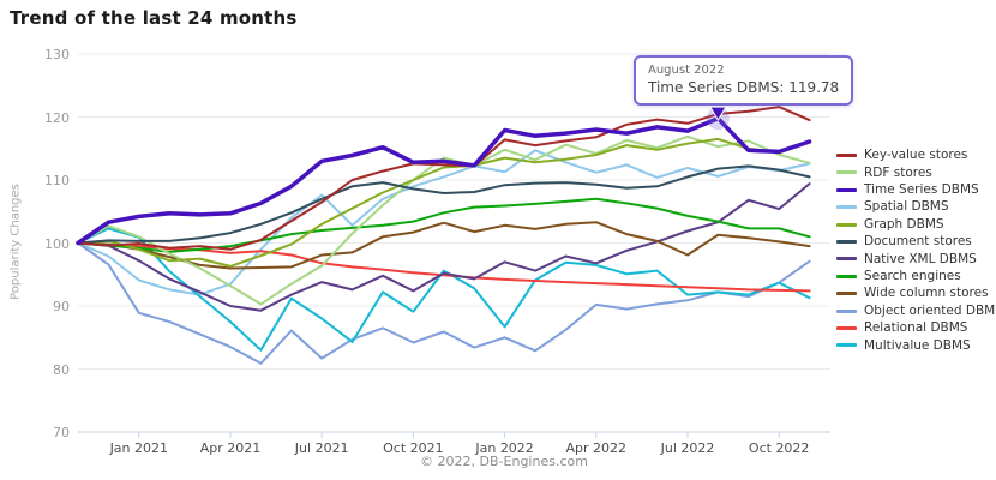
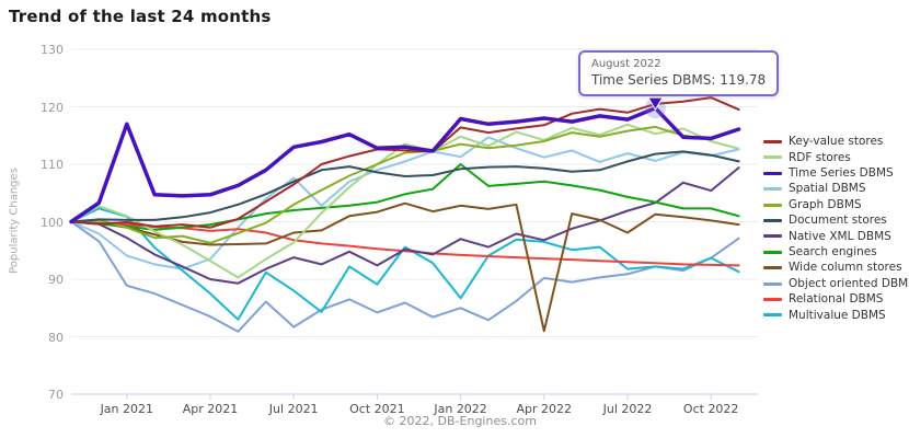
Time Series DBMS/Jan 2021: 104 -> 117
Search engines/Jan 2022: 106 -> 110
Wide column stores/Apr 2022: 103 -> 81
